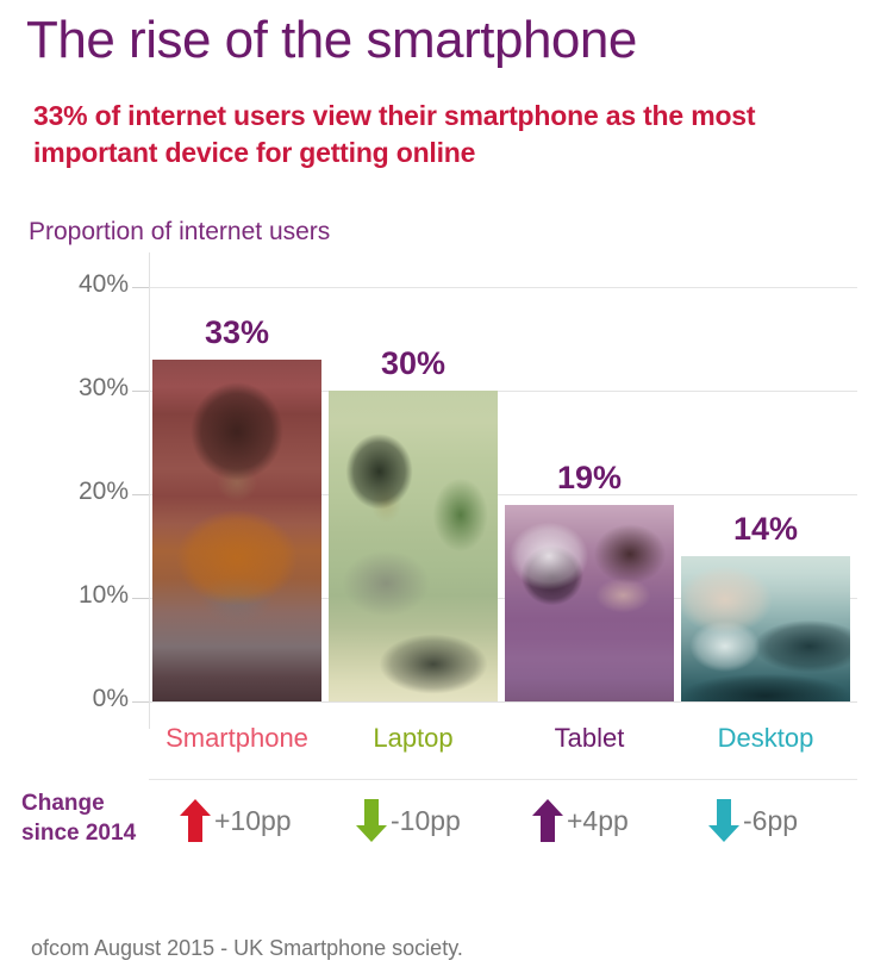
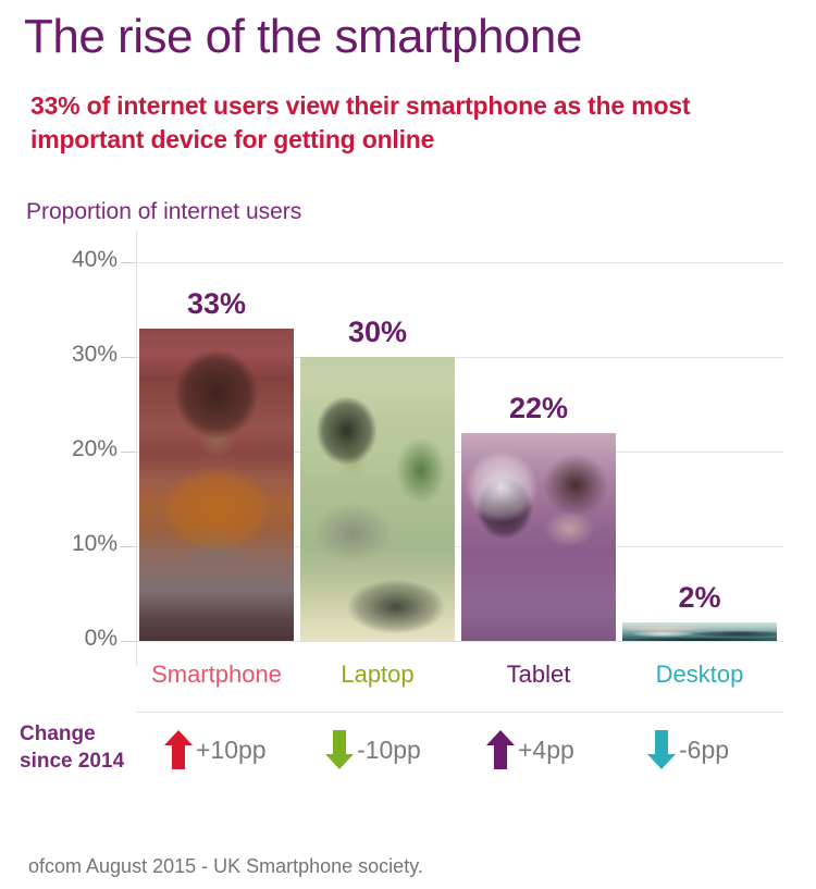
Tablet: 19% -> 22%
Desktop: 14% -> 2%
